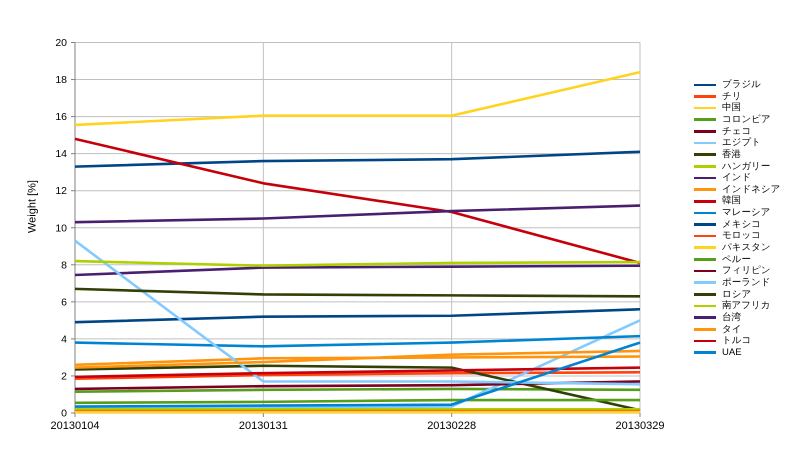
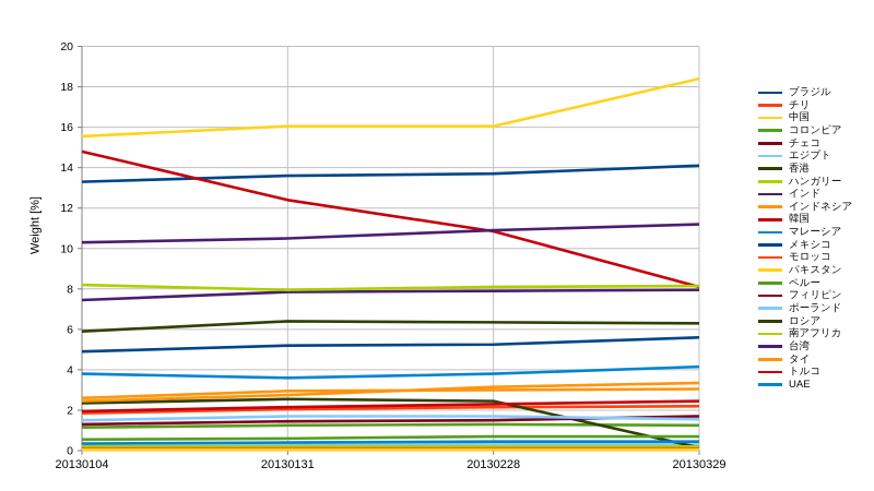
ポーランド/20130104: 9.3 -> 1.5
ロシア/20130104: 6.7 -> 5.9
エジプト/20130329: 5.0 -> 0.3
UAE/20130329: 3.8 -> 0.5
